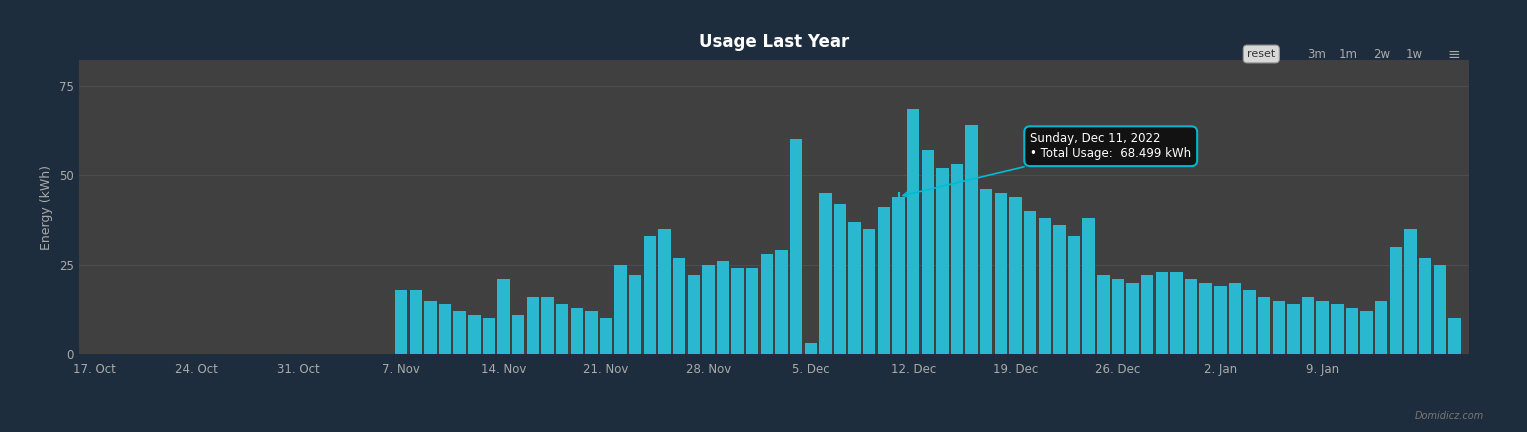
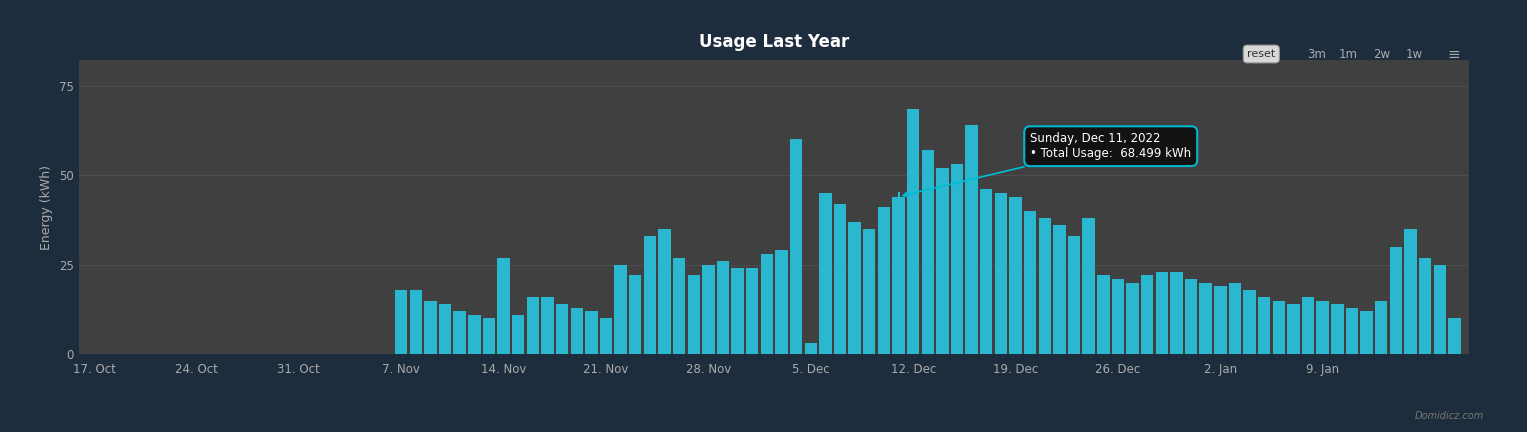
14. Nov: 21.0 -> 27.0
